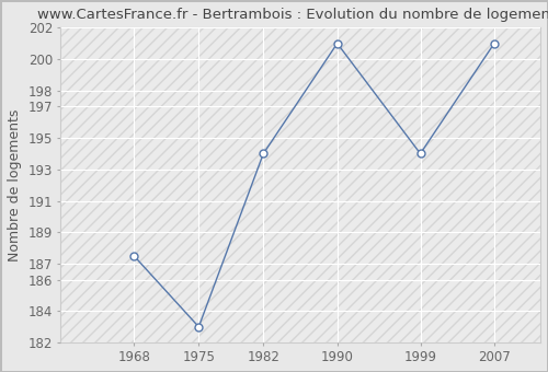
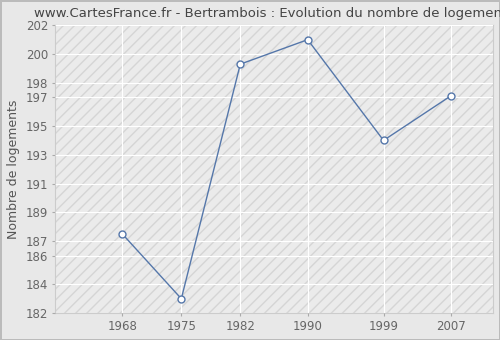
1982: 194.0 -> 199.3
2007: 201.0 -> 197.1
